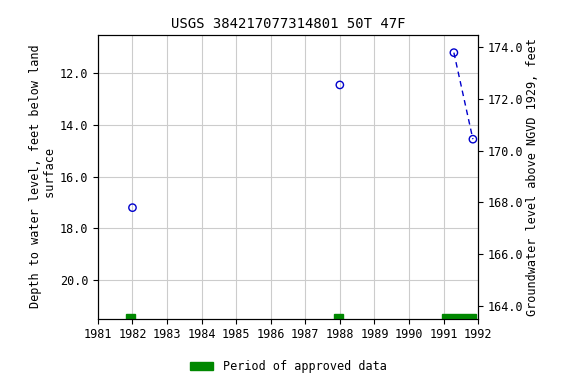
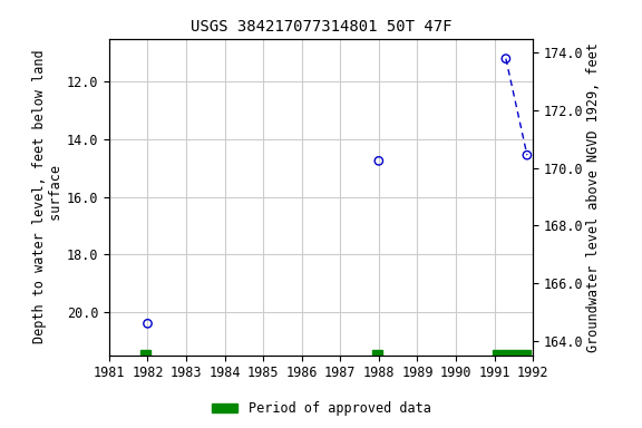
1982: 17.20 -> 20.40
1988: 12.45 -> 14.75
